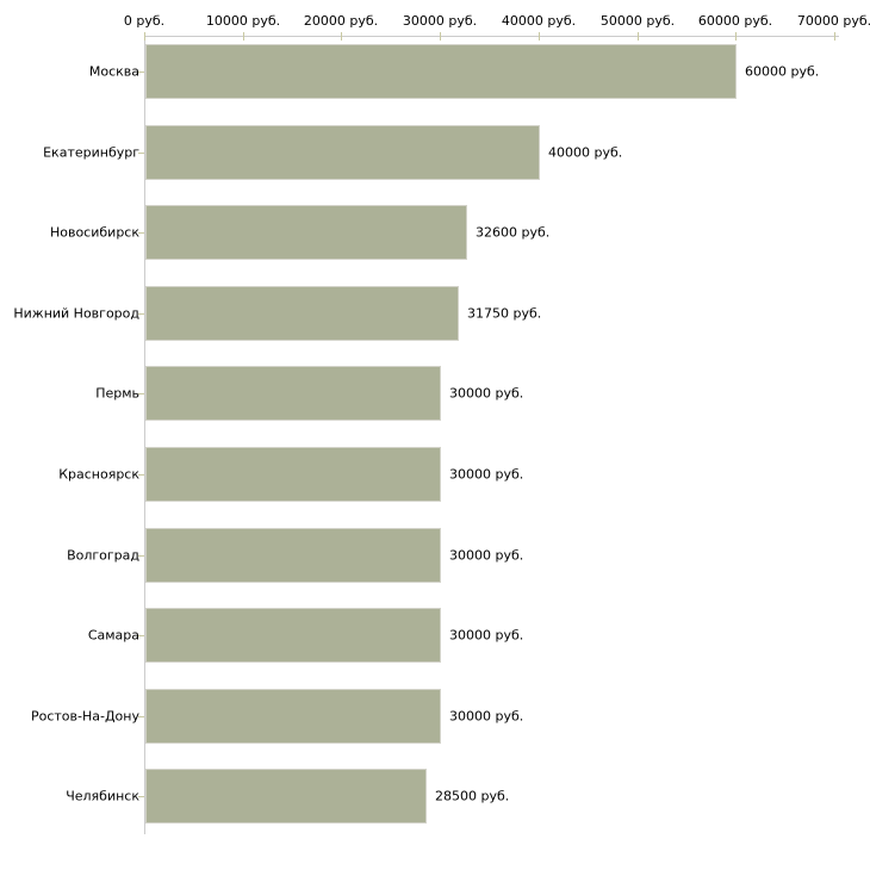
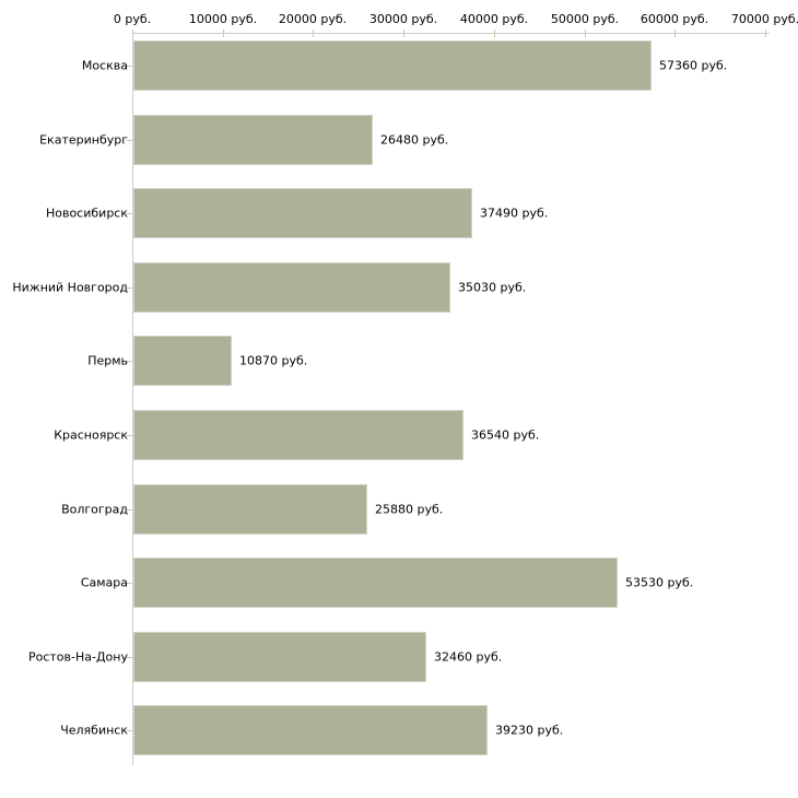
Москва: 60000 -> 57360
Екатеринбург: 40000 -> 26480
Новосибирск: 32600 -> 37490
Нижний Новгород: 31750 -> 35030
Пермь: 30000 -> 10870
Красноярск: 30000 -> 36540
Волгоград: 30000 -> 25880
Самара: 30000 -> 53530
Ростов-На-Дону: 30000 -> 32460
Челябинск: 28500 -> 39230
